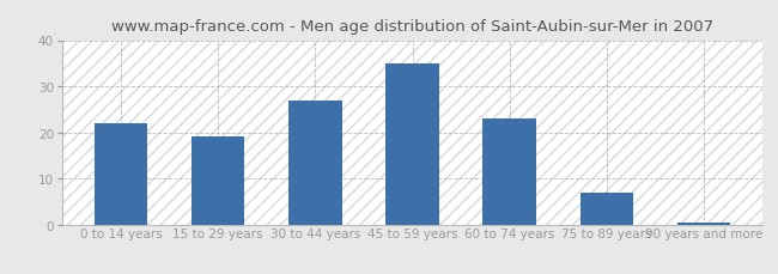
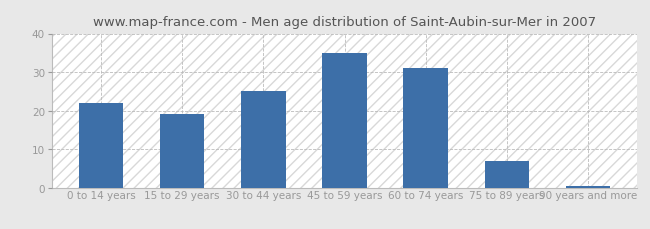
30 to 44 years: 27.0 -> 25.0
60 to 74 years: 23.0 -> 31.0
